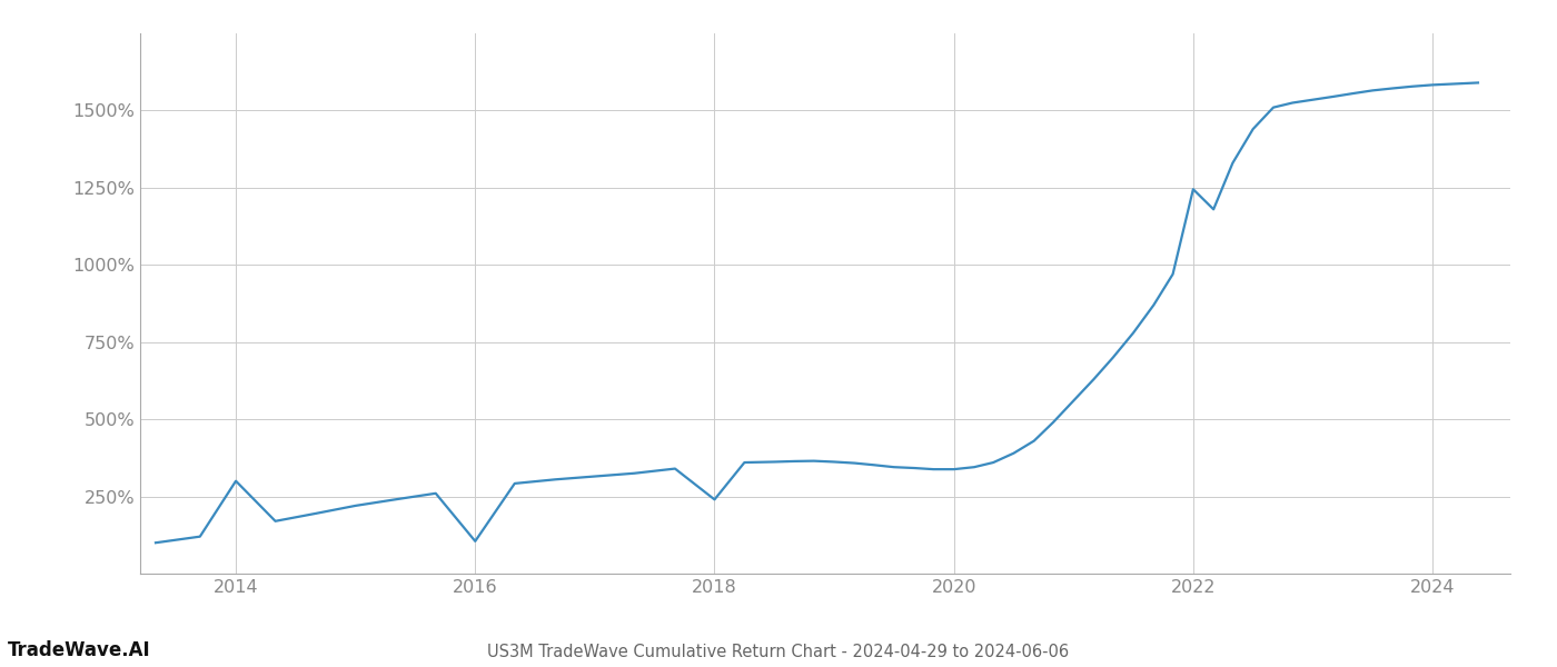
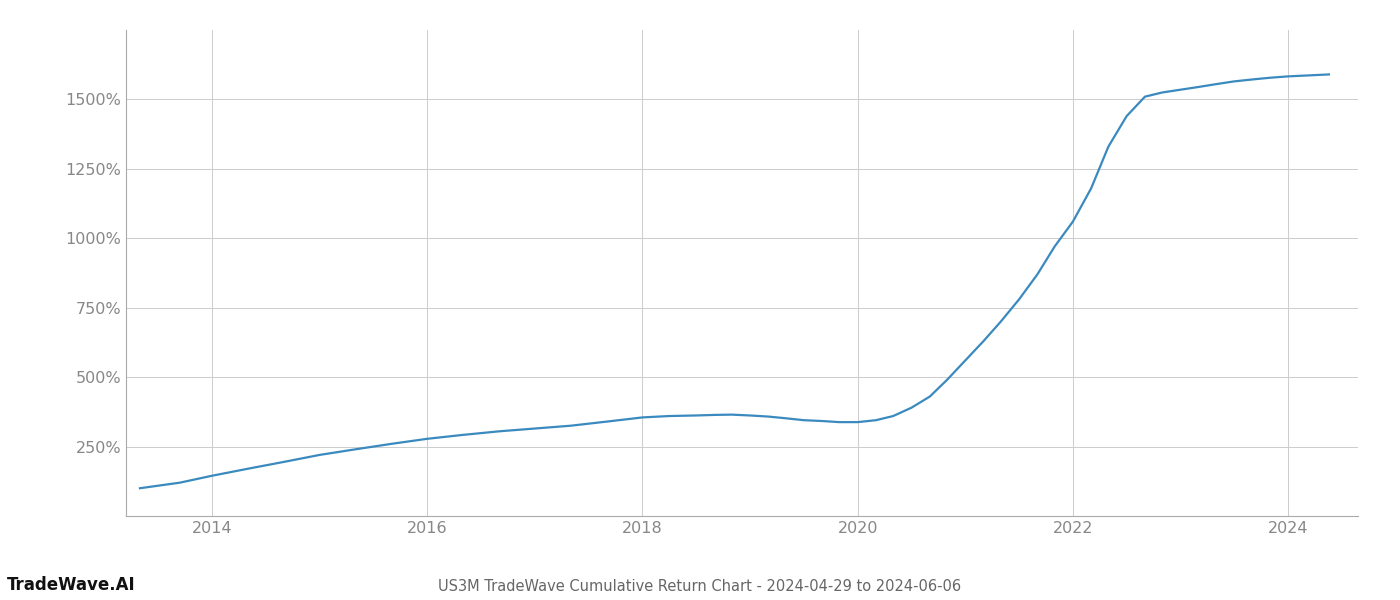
2014: 300% -> 145%
2016: 105% -> 278%
2018: 240% -> 355%
2022: 1245% -> 1060%
